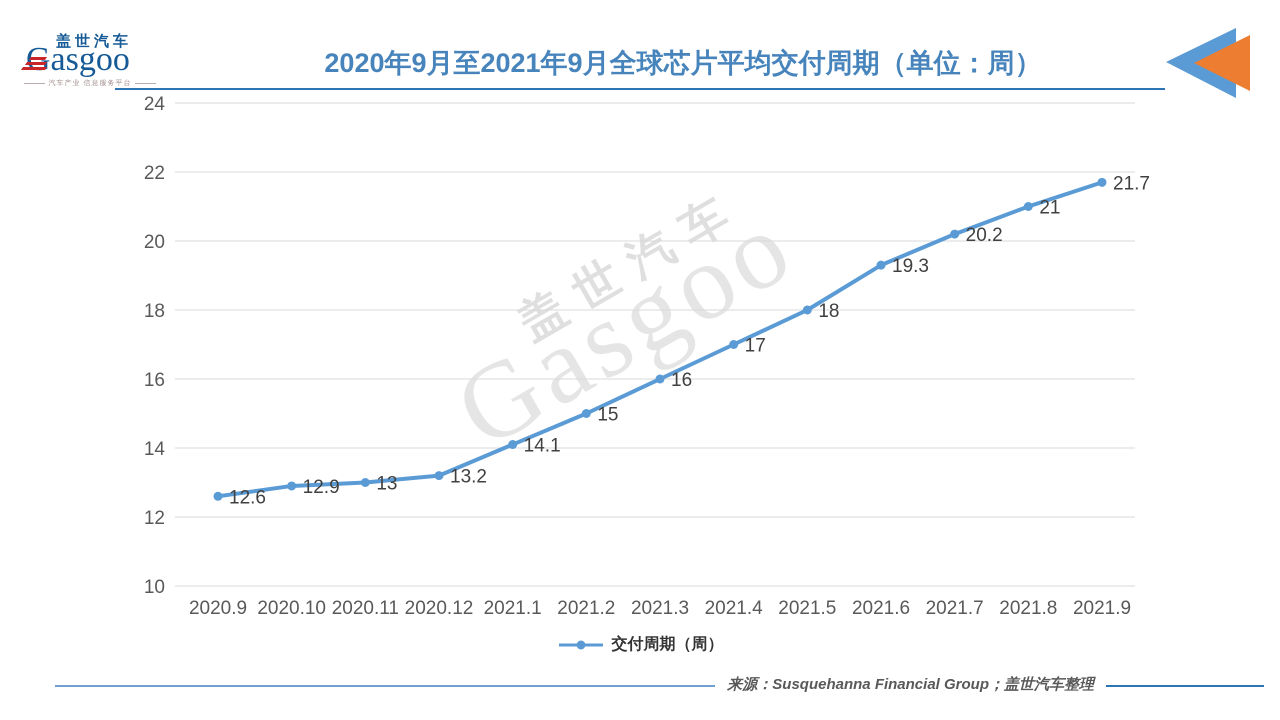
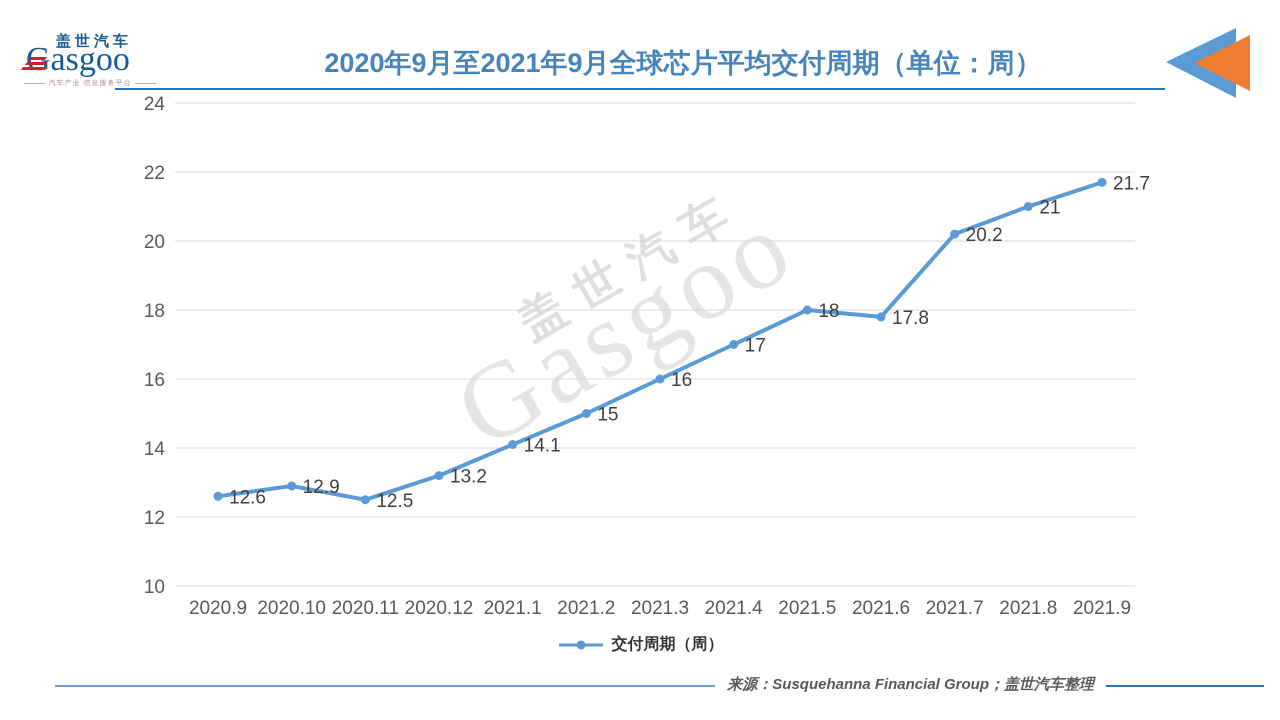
2020.11: 13 -> 12.5
2021.6: 19.3 -> 17.8
